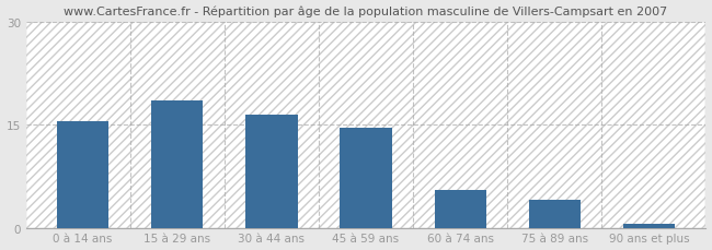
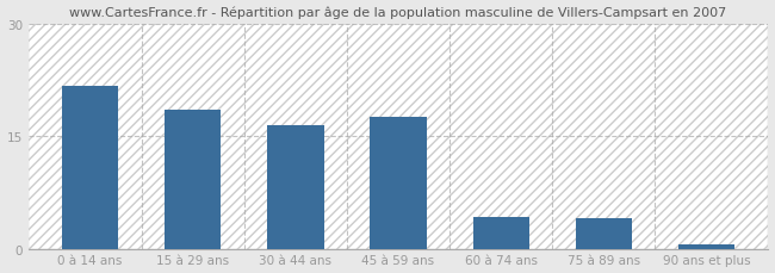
0 à 14 ans: 15.5 -> 21.8
45 à 59 ans: 14.5 -> 17.6
60 à 74 ans: 5.5 -> 4.2
